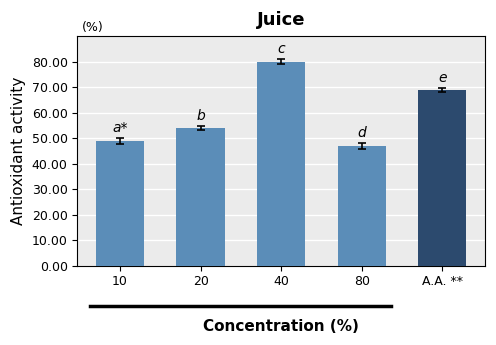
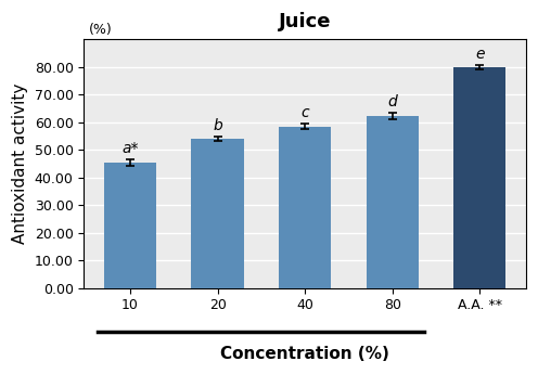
10: 49.0 -> 45.5
40: 80.0 -> 58.5
80: 47.0 -> 62.2
A.A. **: 69.0 -> 79.8
